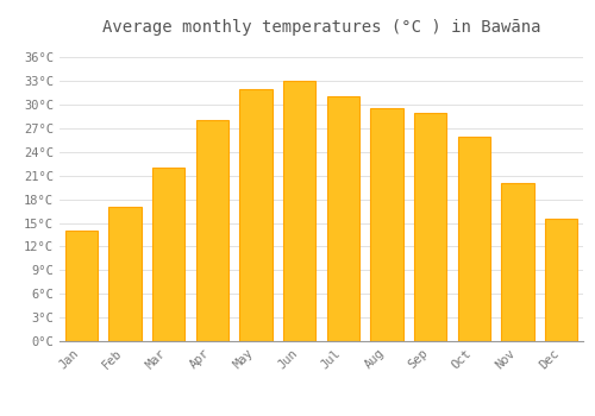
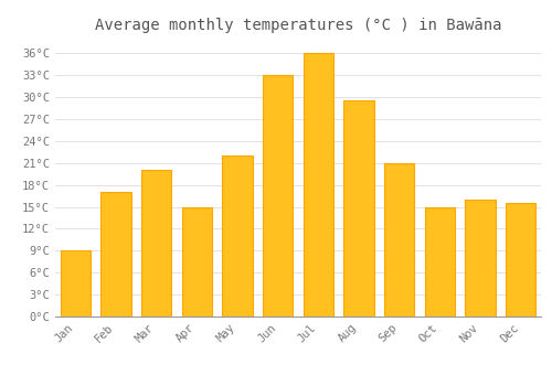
Jan: 14.0°C -> 9.0°C
Mar: 22.0°C -> 20.0°C
Apr: 28.0°C -> 15.0°C
May: 32.0°C -> 22.0°C
Jul: 31.0°C -> 36.0°C
Sep: 29.0°C -> 21.0°C
Oct: 26.0°C -> 15.0°C
Nov: 20.0°C -> 16.0°C
